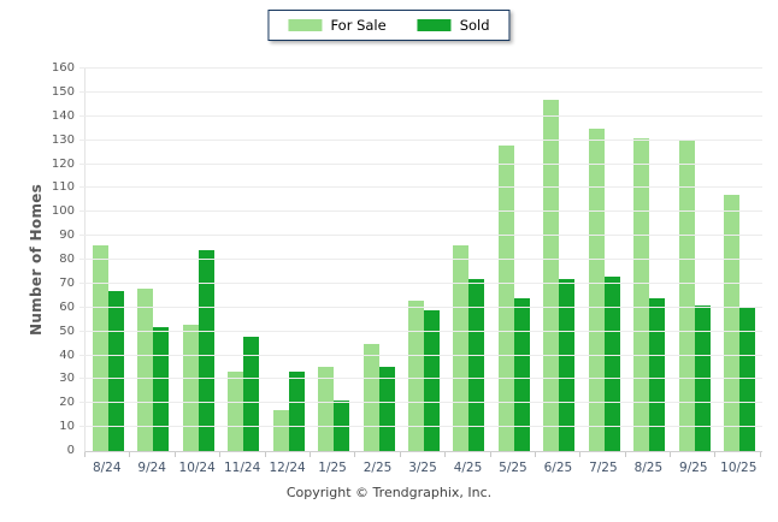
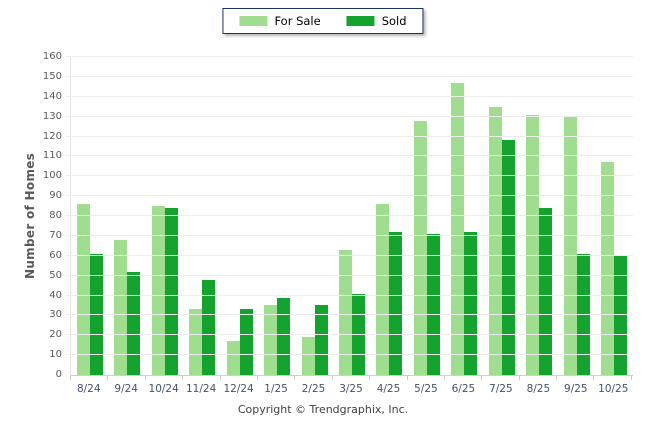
Sold/8/24: 67 -> 61
For Sale/10/24: 53 -> 85
Sold/1/25: 21 -> 39
For Sale/2/25: 45 -> 19
Sold/3/25: 59 -> 41
Sold/5/25: 64 -> 71
Sold/7/25: 73 -> 118
Sold/8/25: 64 -> 84
